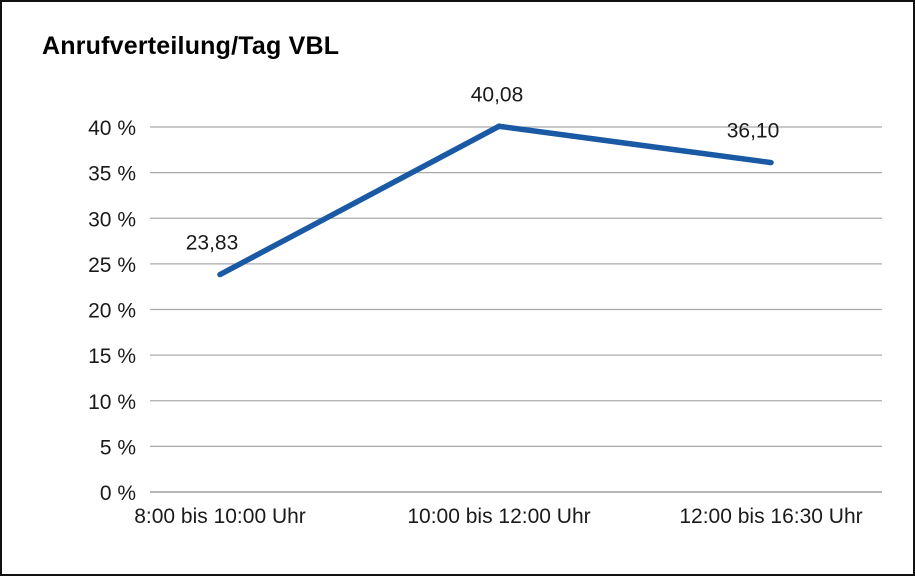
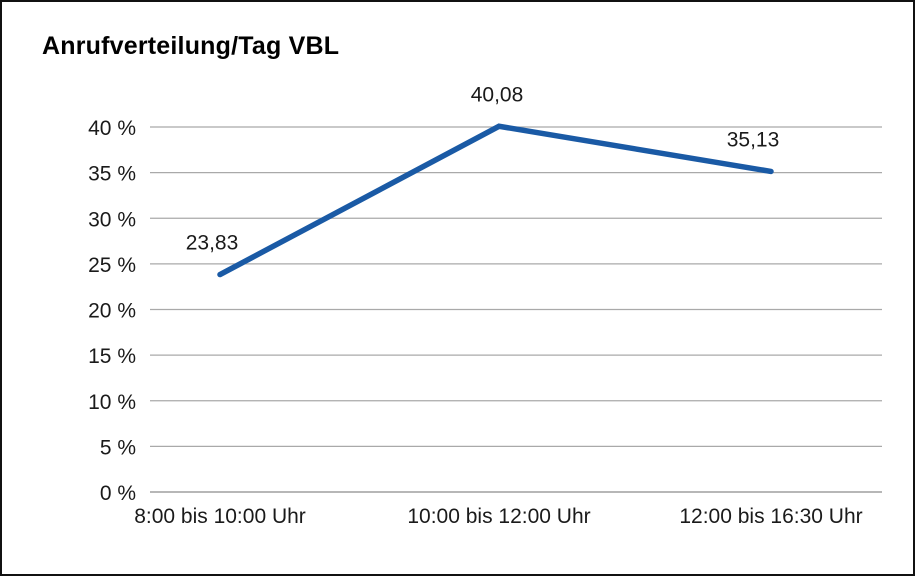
12:00 bis 16:30 Uhr: 36,10 -> 35,13
